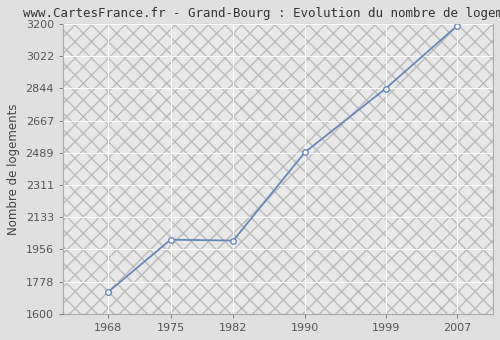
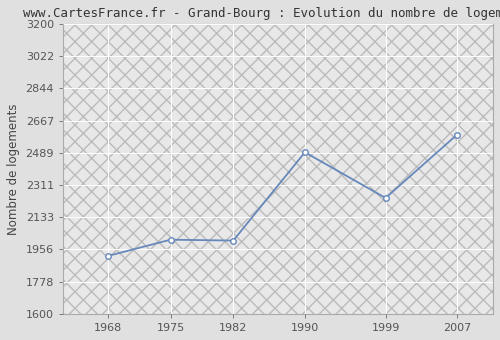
1968: 1720 -> 1920
1999: 2840 -> 2240
2007: 3190 -> 2590
